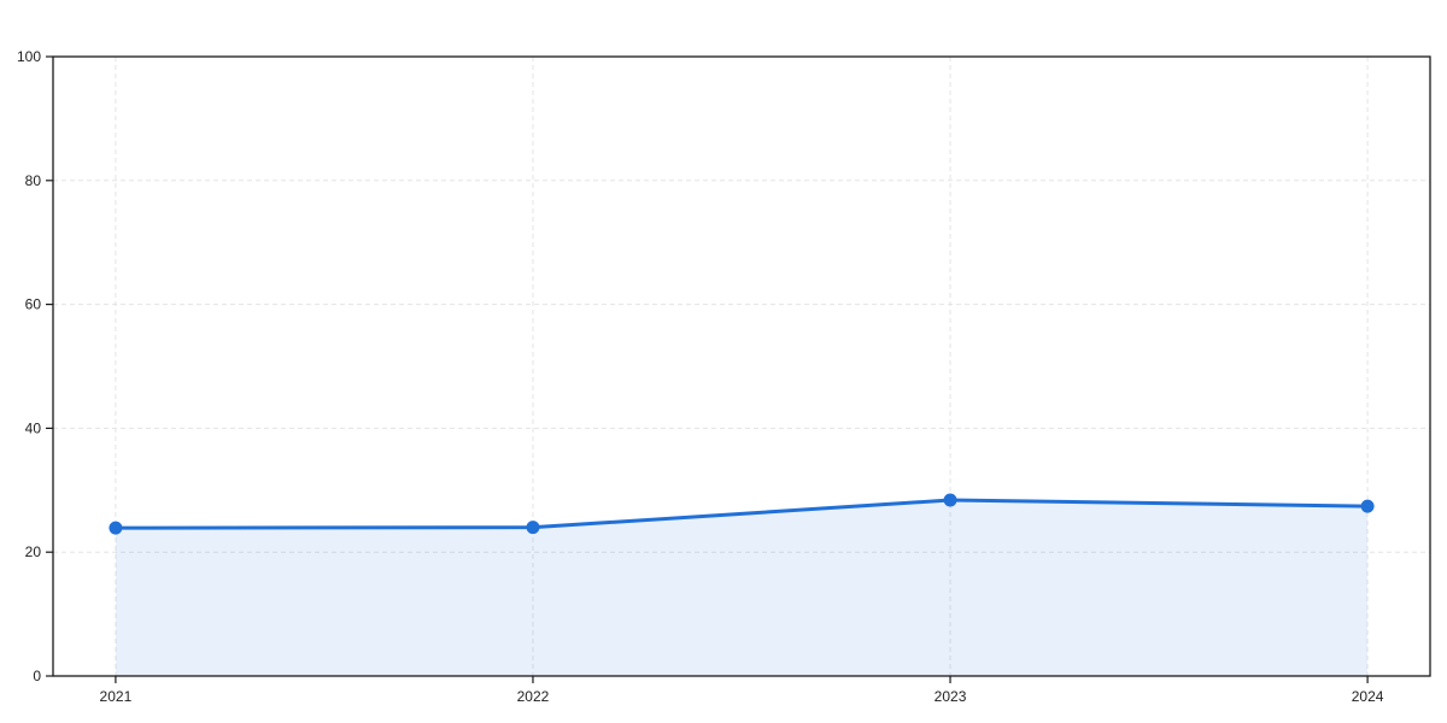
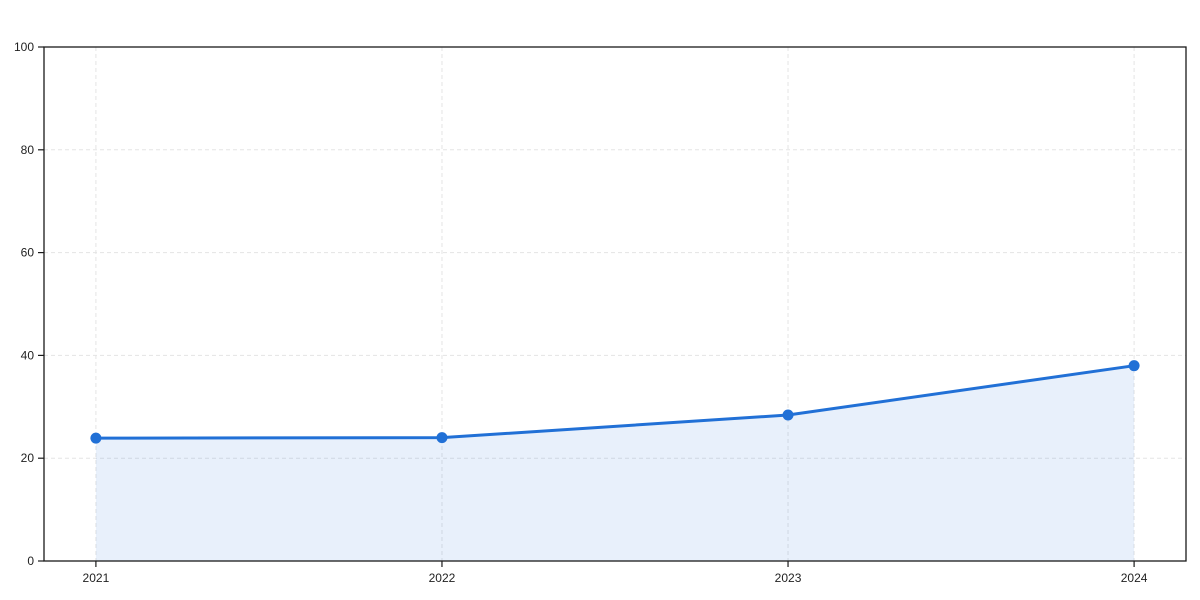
2024: 27 -> 38
